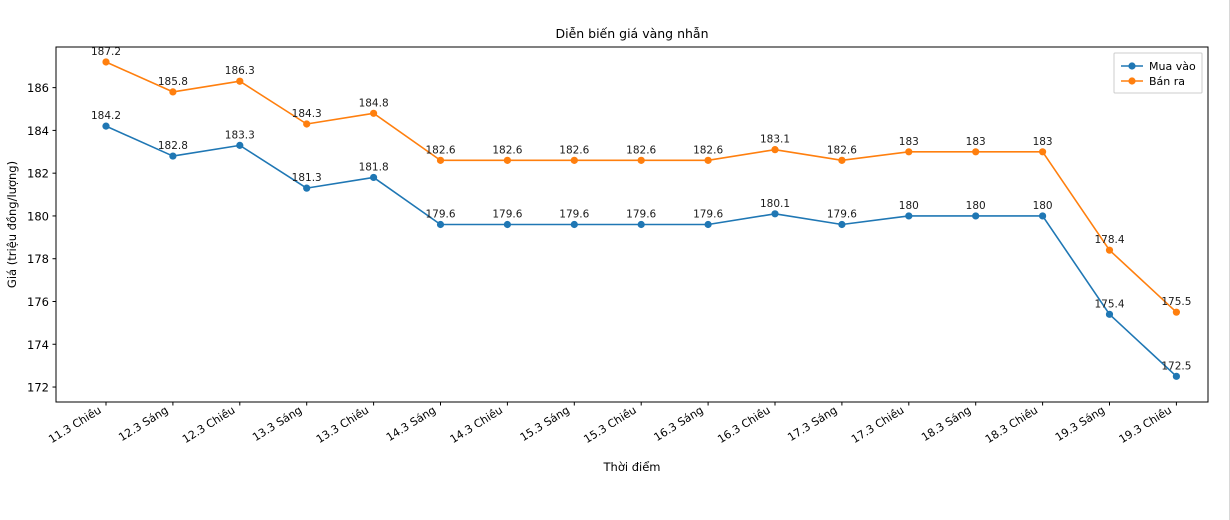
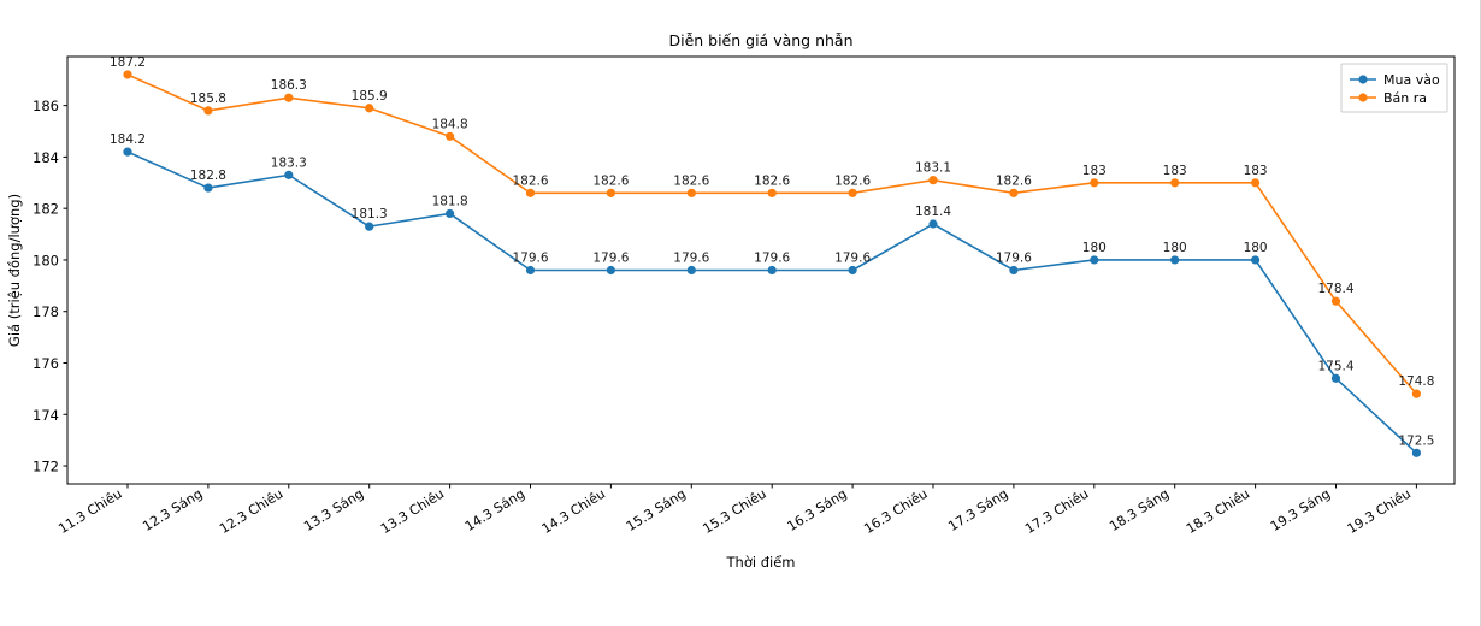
Bán ra/13.3 Sáng: 184.3 -> 185.9
Mua vào/16.3 Chiều: 180.1 -> 181.4
Bán ra/19.3 Chiều: 175.5 -> 174.8
